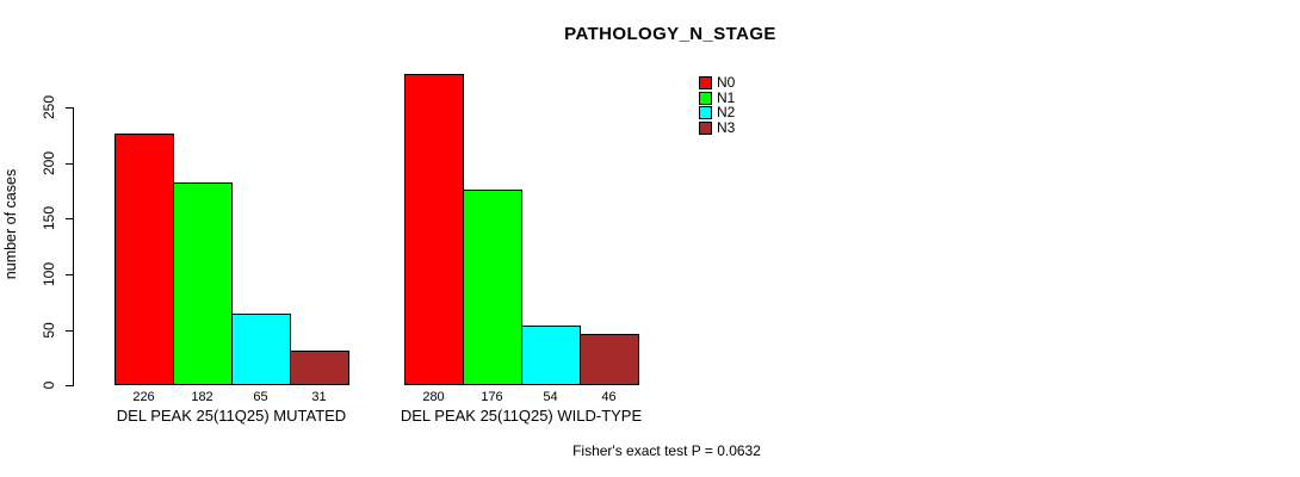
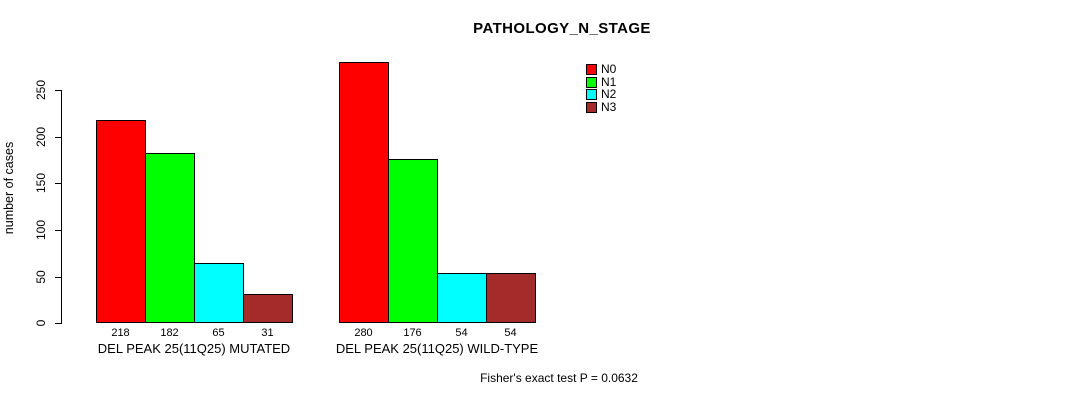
N0/DEL PEAK 25(11Q25) MUTATED: 226 -> 218
N3/DEL PEAK 25(11Q25) WILD-TYPE: 46 -> 54
